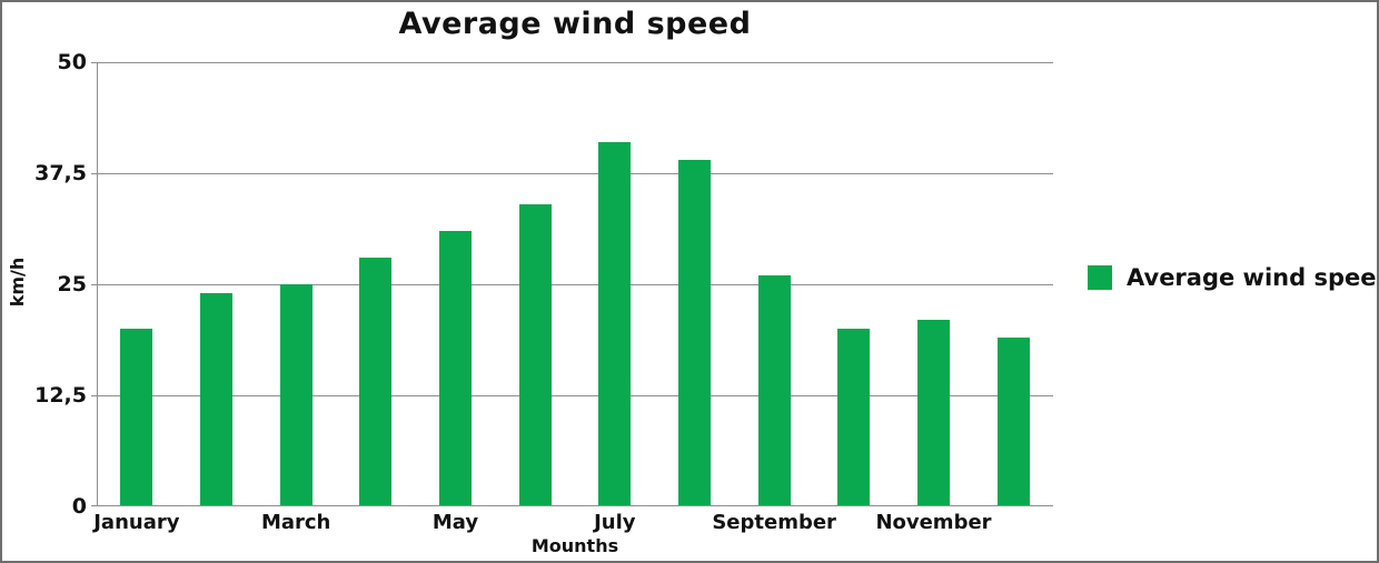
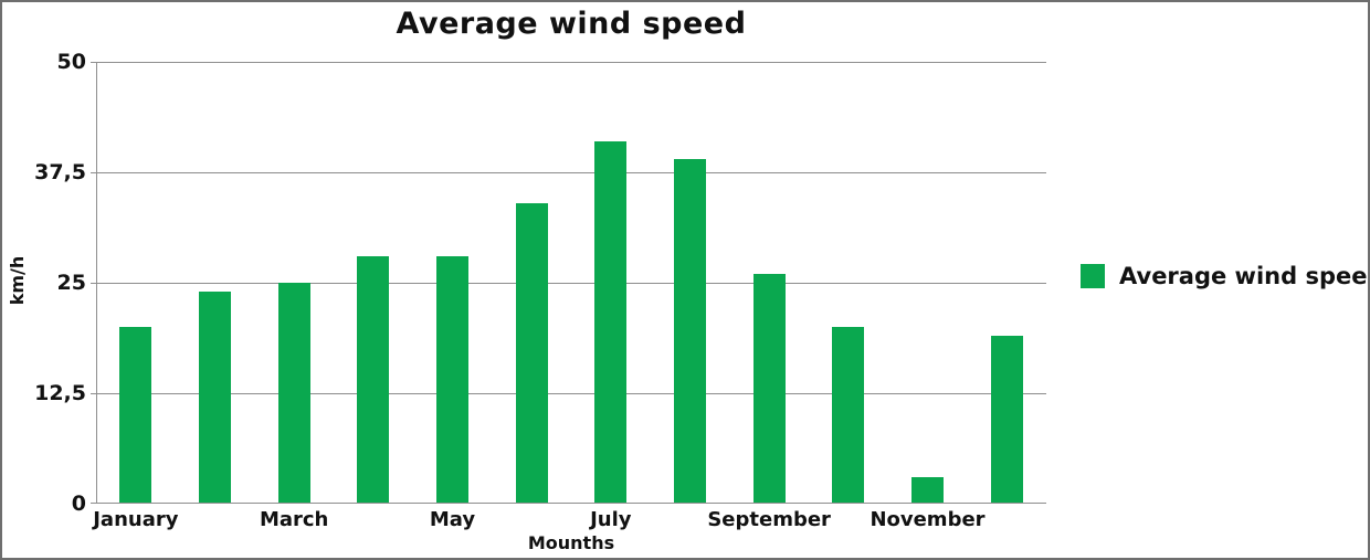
May: 31 -> 28
November: 21 -> 3
